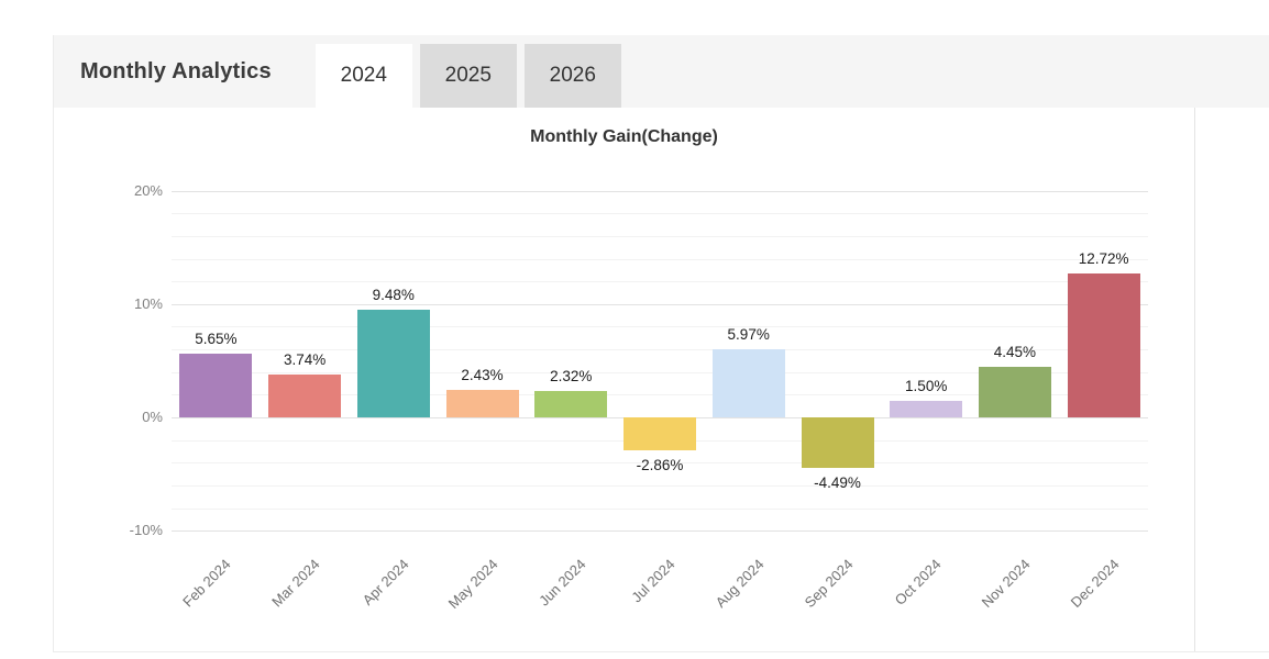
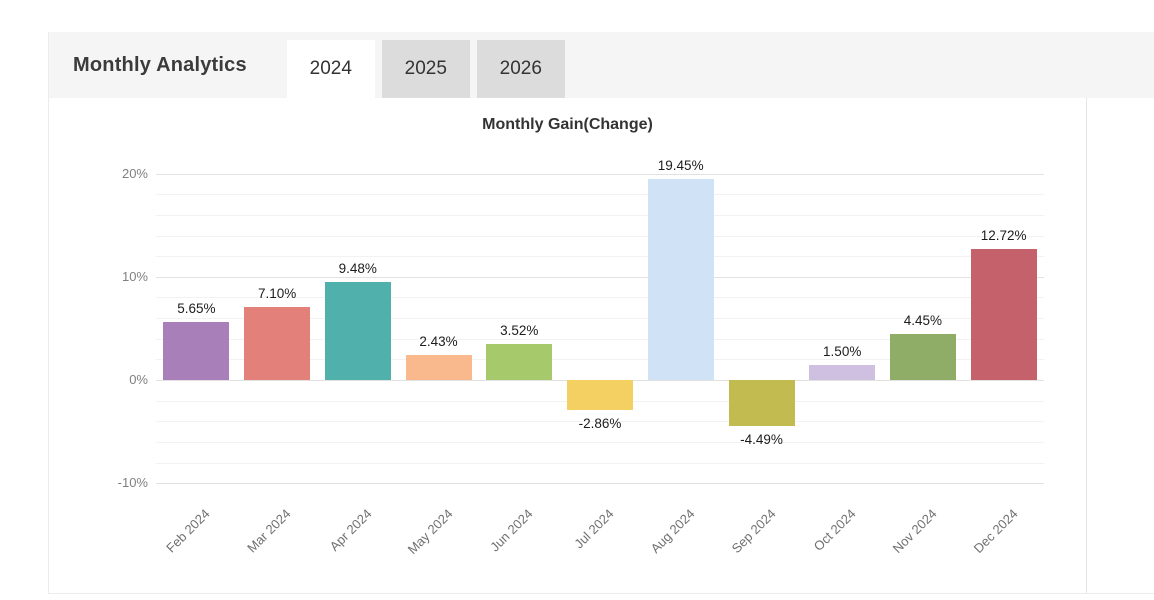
Mar 2024: 3.74% -> 7.10%
Jun 2024: 2.32% -> 3.52%
Aug 2024: 5.97% -> 19.45%
